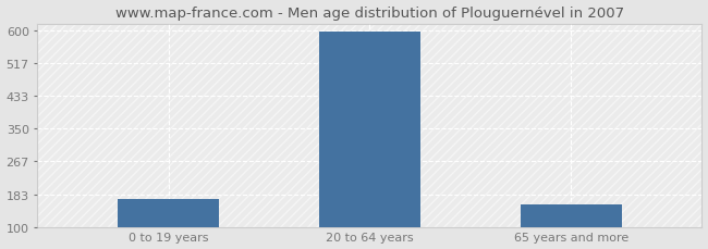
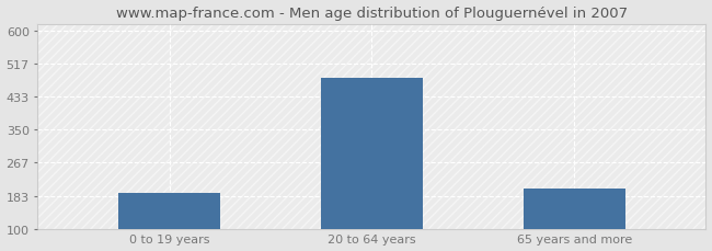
0 to 19 years: 170 -> 190
20 to 64 years: 595 -> 480
65 years and more: 157 -> 200
